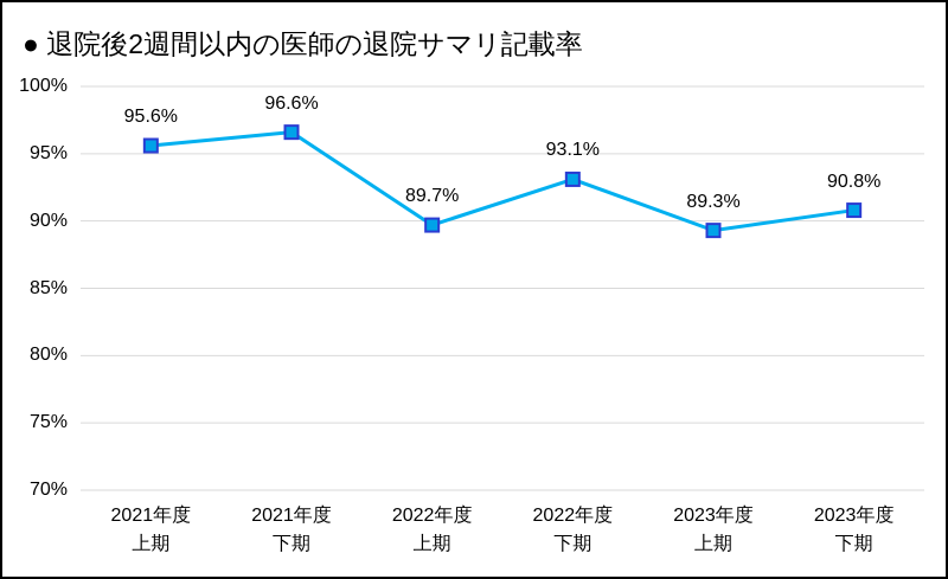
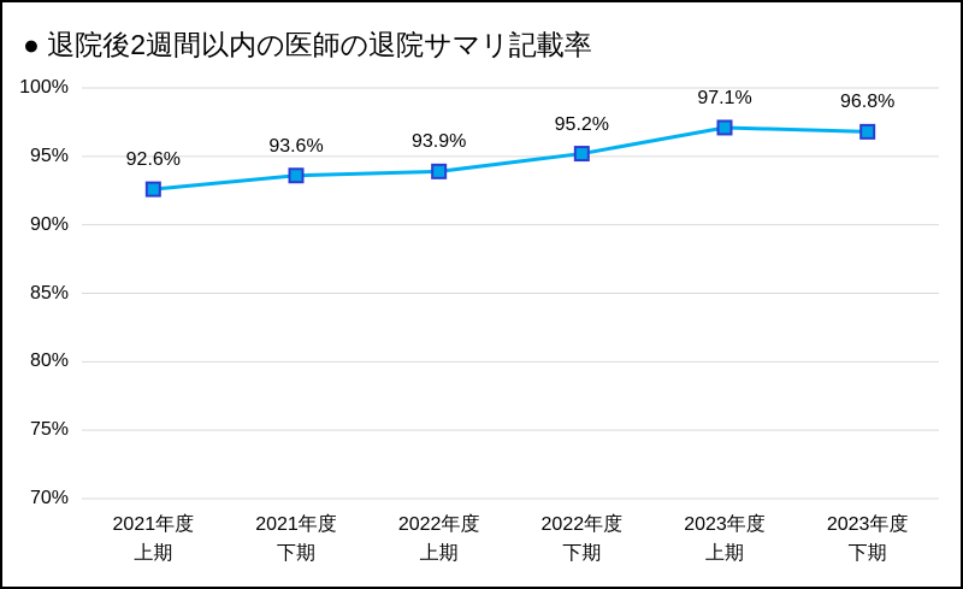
2021年度 上期: 95.6% -> 92.6%
2021年度 下期: 96.6% -> 93.6%
2022年度 上期: 89.7% -> 93.9%
2022年度 下期: 93.1% -> 95.2%
2023年度 上期: 89.3% -> 97.1%
2023年度 下期: 90.8% -> 96.8%
